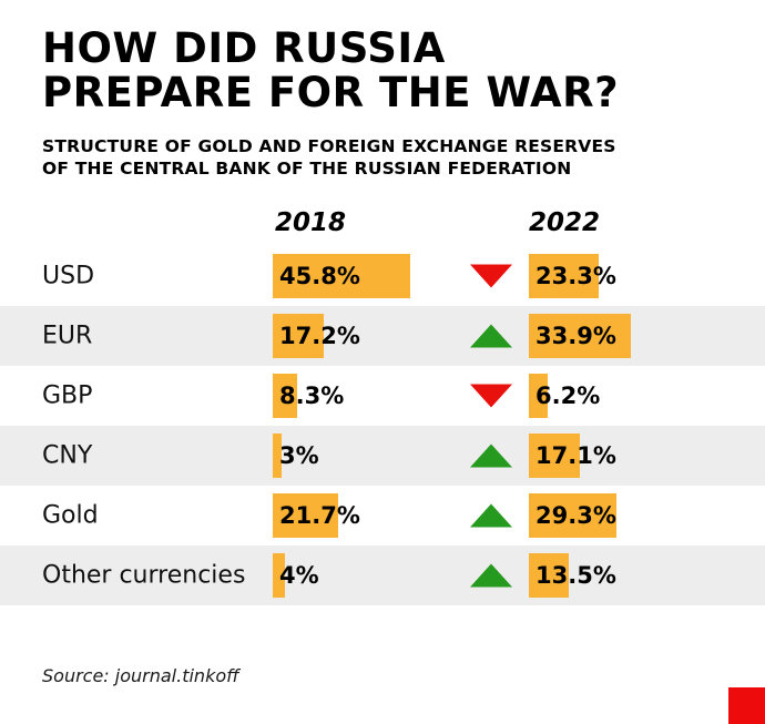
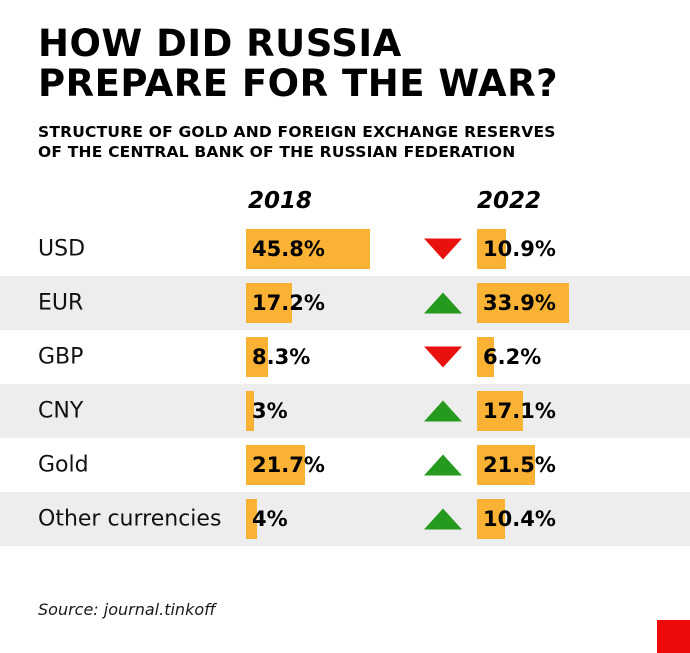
2022/USD: 23.3% -> 10.9%
2022/Gold: 29.3% -> 21.5%
2022/Other currencies: 13.5% -> 10.4%
